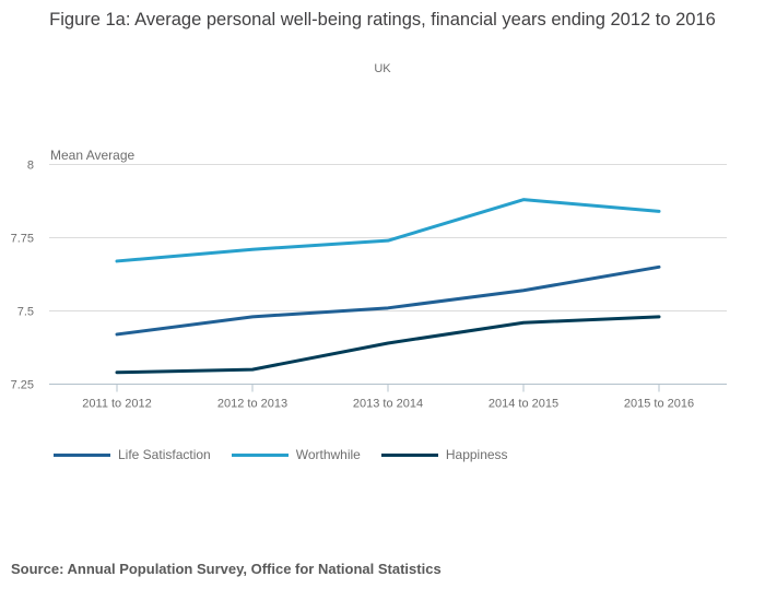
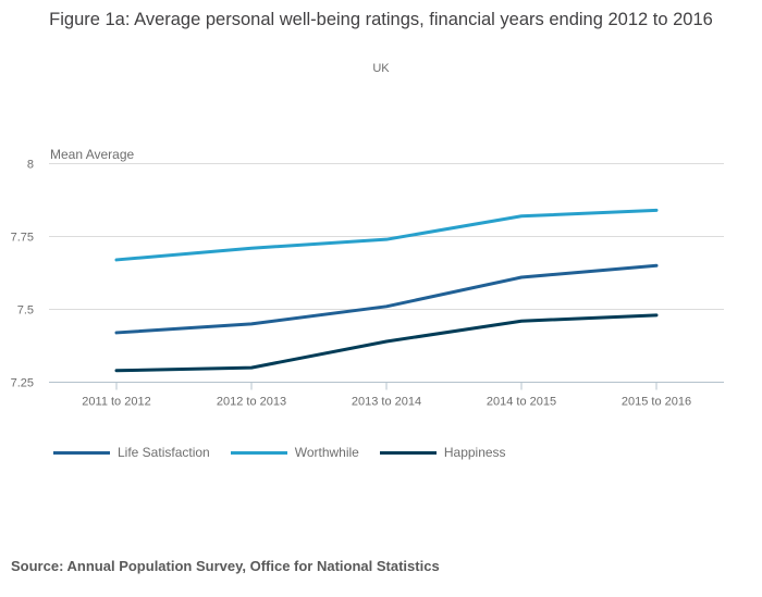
Life Satisfaction/2012 to 2013: 7.48 -> 7.45
Life Satisfaction/2014 to 2015: 7.57 -> 7.61
Worthwhile/2014 to 2015: 7.88 -> 7.82
